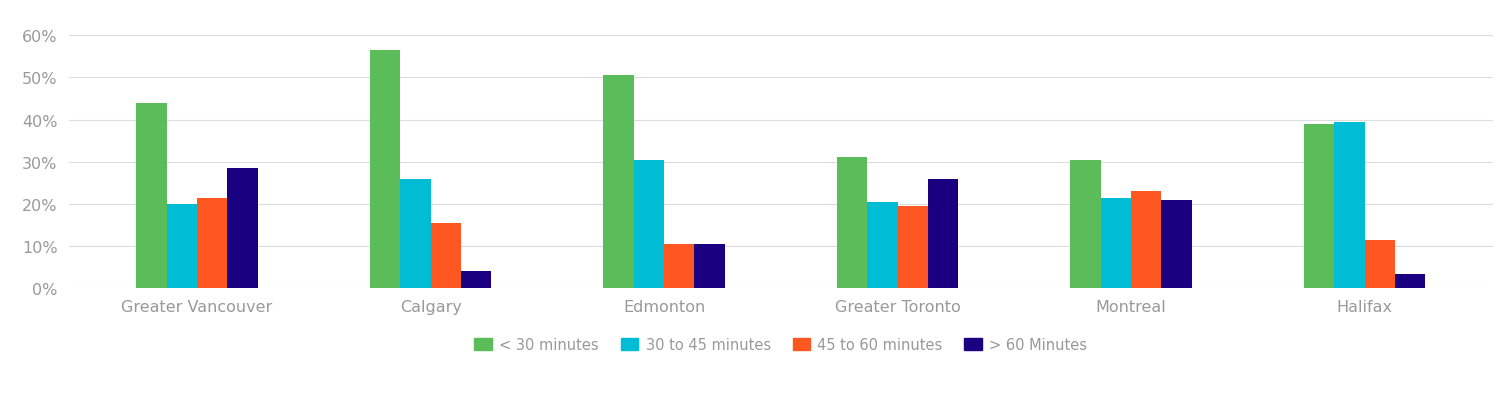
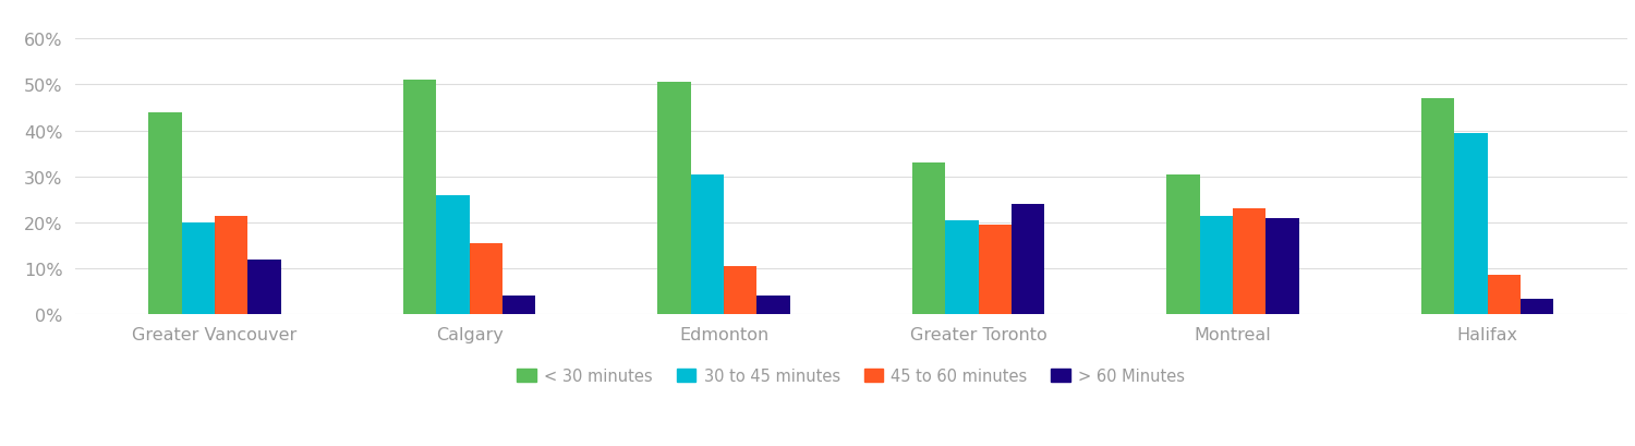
> 60 Minutes/Greater Vancouver: 28.5% -> 12.0%
< 30 minutes/Calgary: 56.5% -> 51.0%
> 60 Minutes/Edmonton: 10.5% -> 4.0%
< 30 minutes/Greater Toronto: 31.0% -> 33.0%
> 60 Minutes/Greater Toronto: 26.0% -> 24.0%
< 30 minutes/Halifax: 39.0% -> 47.0%
45 to 60 minutes/Halifax: 11.5% -> 8.5%
